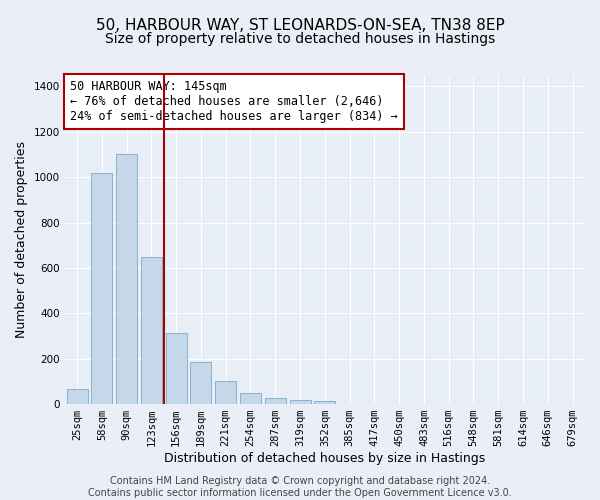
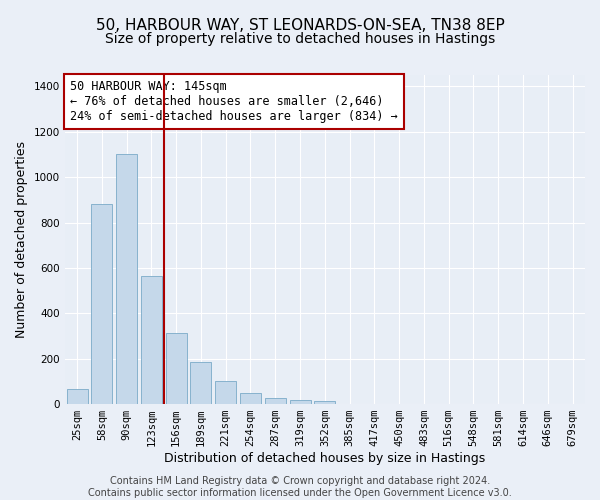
58sqm: 1020 -> 880
123sqm: 650 -> 565
